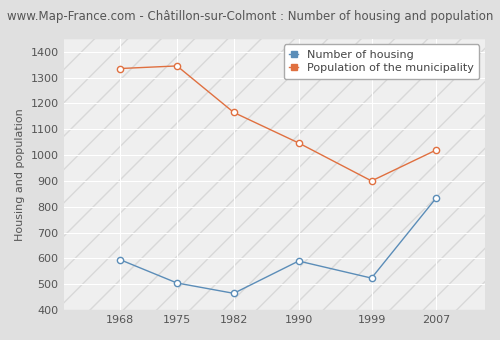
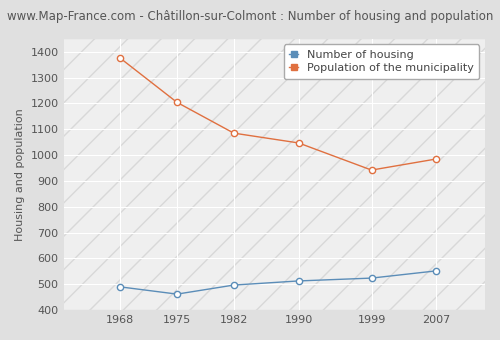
Number of housing/1968: 595 -> 490
Population of the municipality/1968: 1335 -> 1375
Number of housing/1975: 505 -> 462
Population of the municipality/1975: 1345 -> 1204
Number of housing/1982: 465 -> 497
Population of the municipality/1982: 1165 -> 1085
Number of housing/1990: 590 -> 513
Population of the municipality/1999: 900 -> 942
Number of housing/2007: 835 -> 552
Population of the municipality/2007: 1020 -> 985
